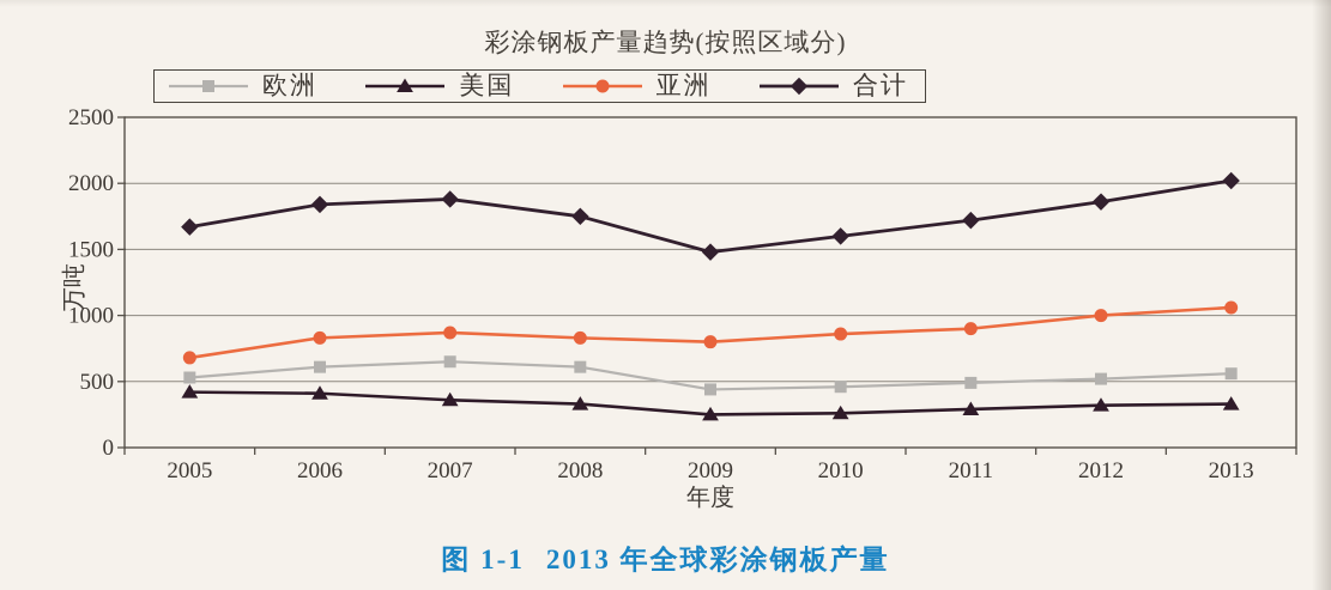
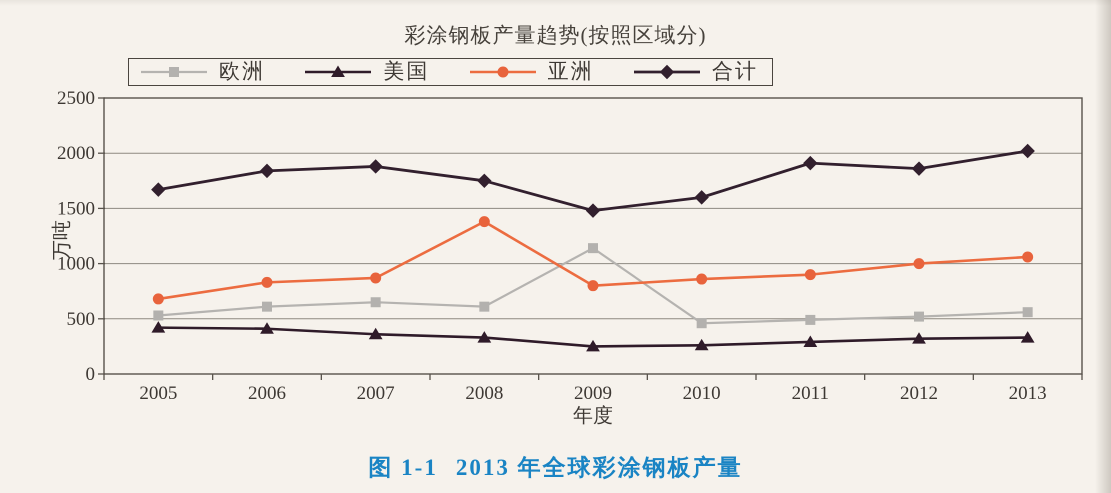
亚洲/2008: 830 -> 1380
欧洲/2009: 440 -> 1140
合计/2011: 1720 -> 1910
